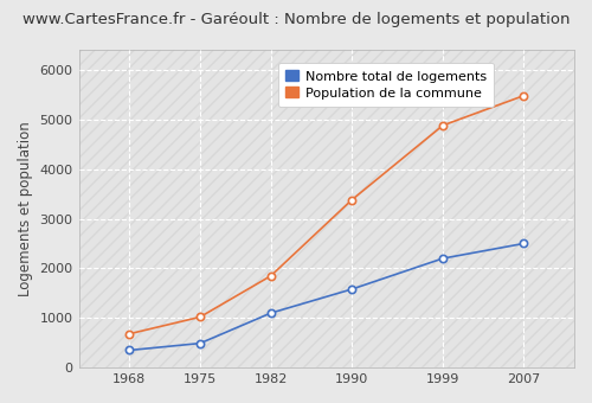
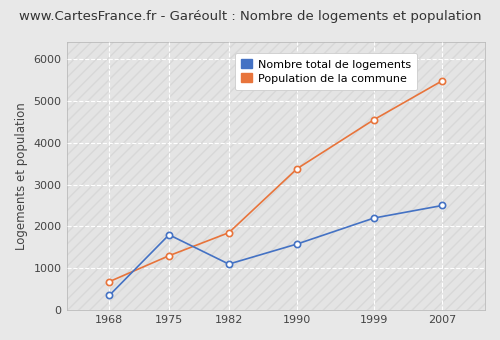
Nombre total de logements/1975: 490 -> 1800
Population de la commune/1975: 1020 -> 1300
Population de la commune/1999: 4880 -> 4550
